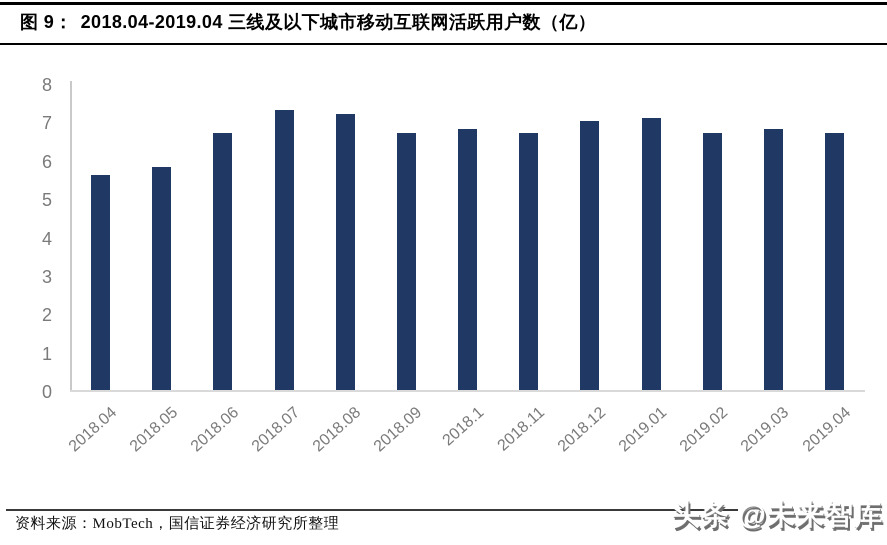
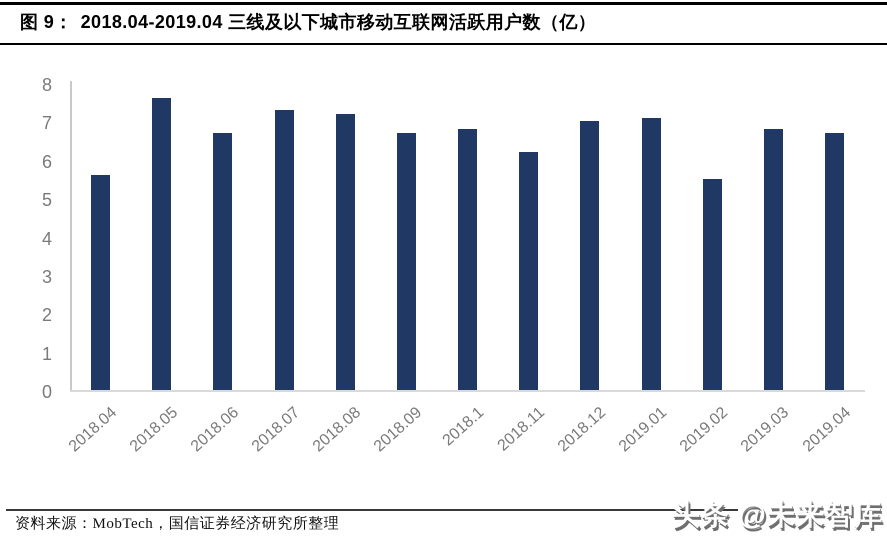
2018.05: 5.8 -> 7.6
2018.11: 6.7 -> 6.2
2019.02: 6.7 -> 5.5
